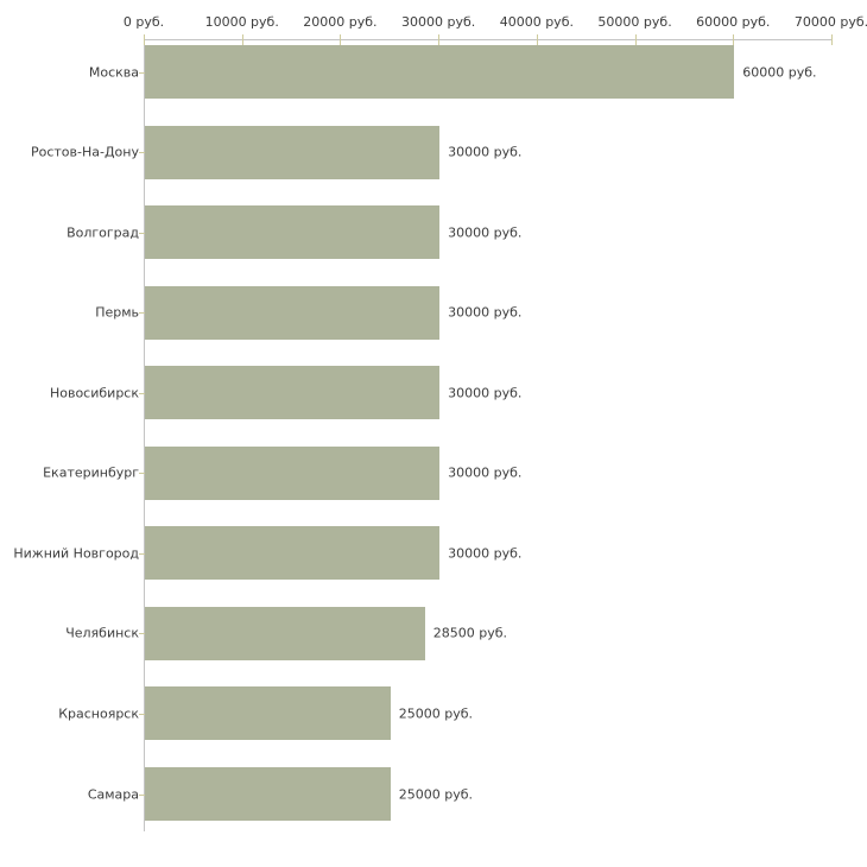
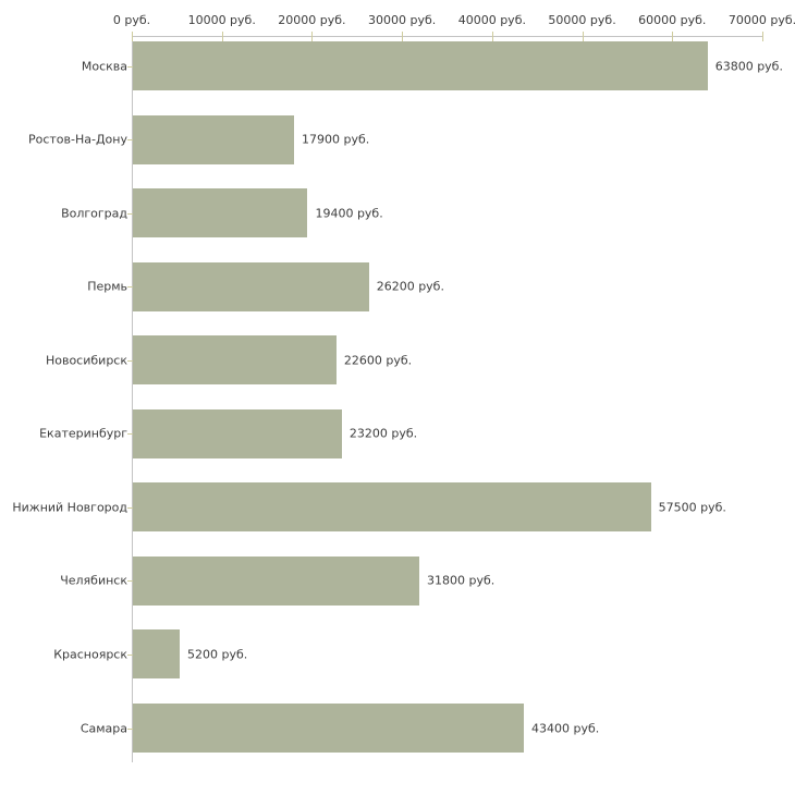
Москва: 60000 -> 63800
Ростов-На-Дону: 30000 -> 17900
Волгоград: 30000 -> 19400
Пермь: 30000 -> 26200
Новосибирск: 30000 -> 22600
Екатеринбург: 30000 -> 23200
Нижний Новгород: 30000 -> 57500
Челябинск: 28500 -> 31800
Красноярск: 25000 -> 5200
Самара: 25000 -> 43400
